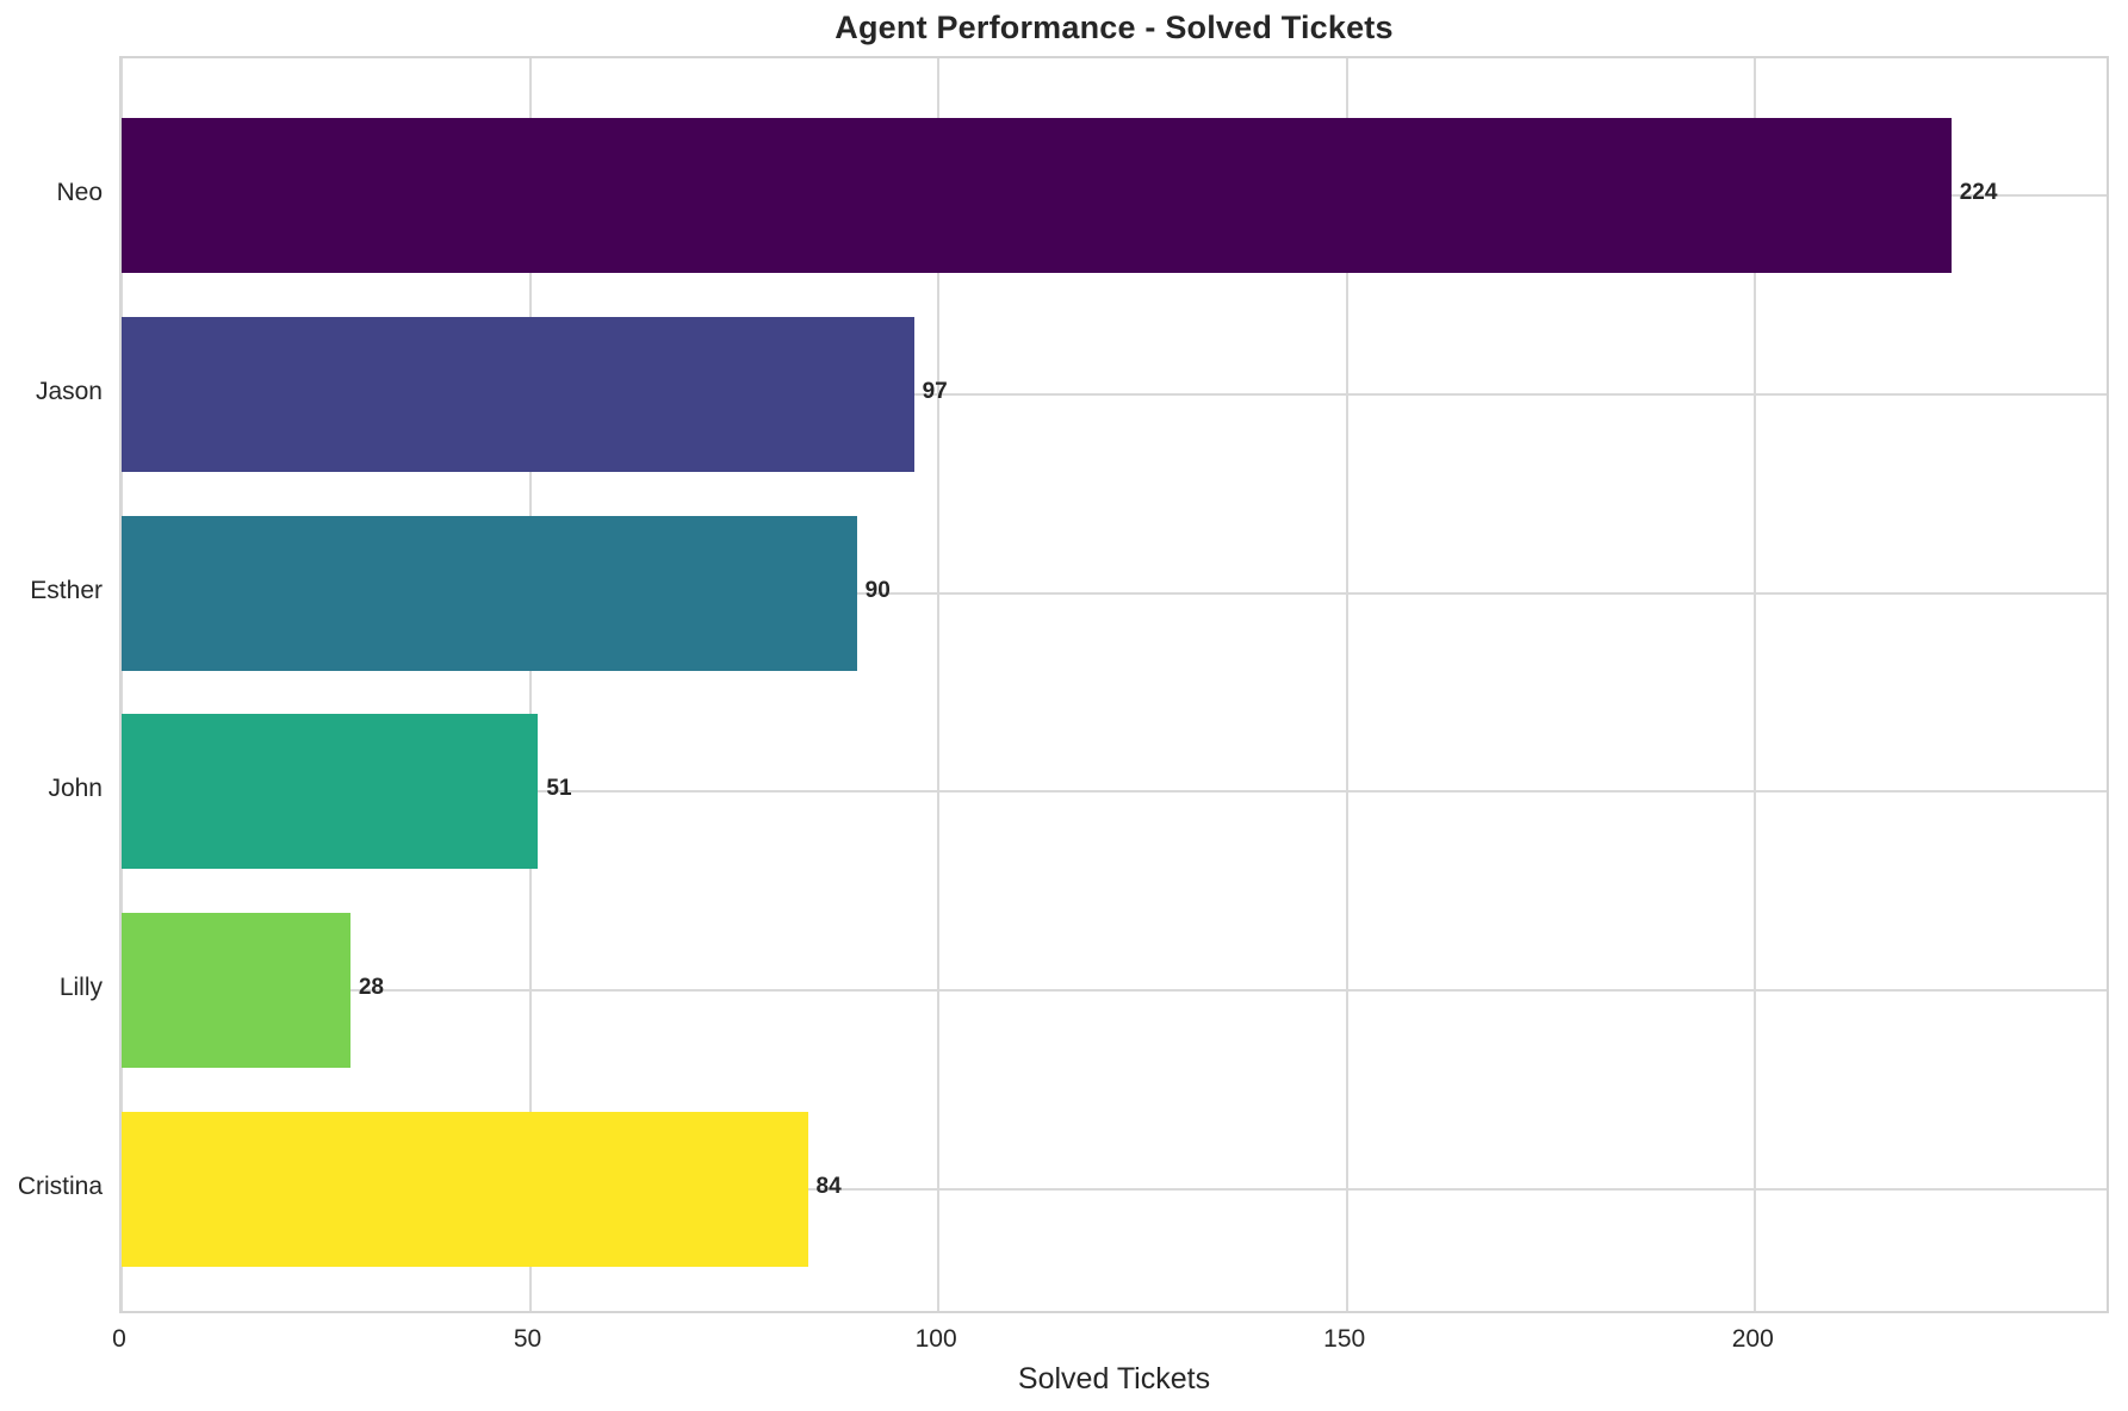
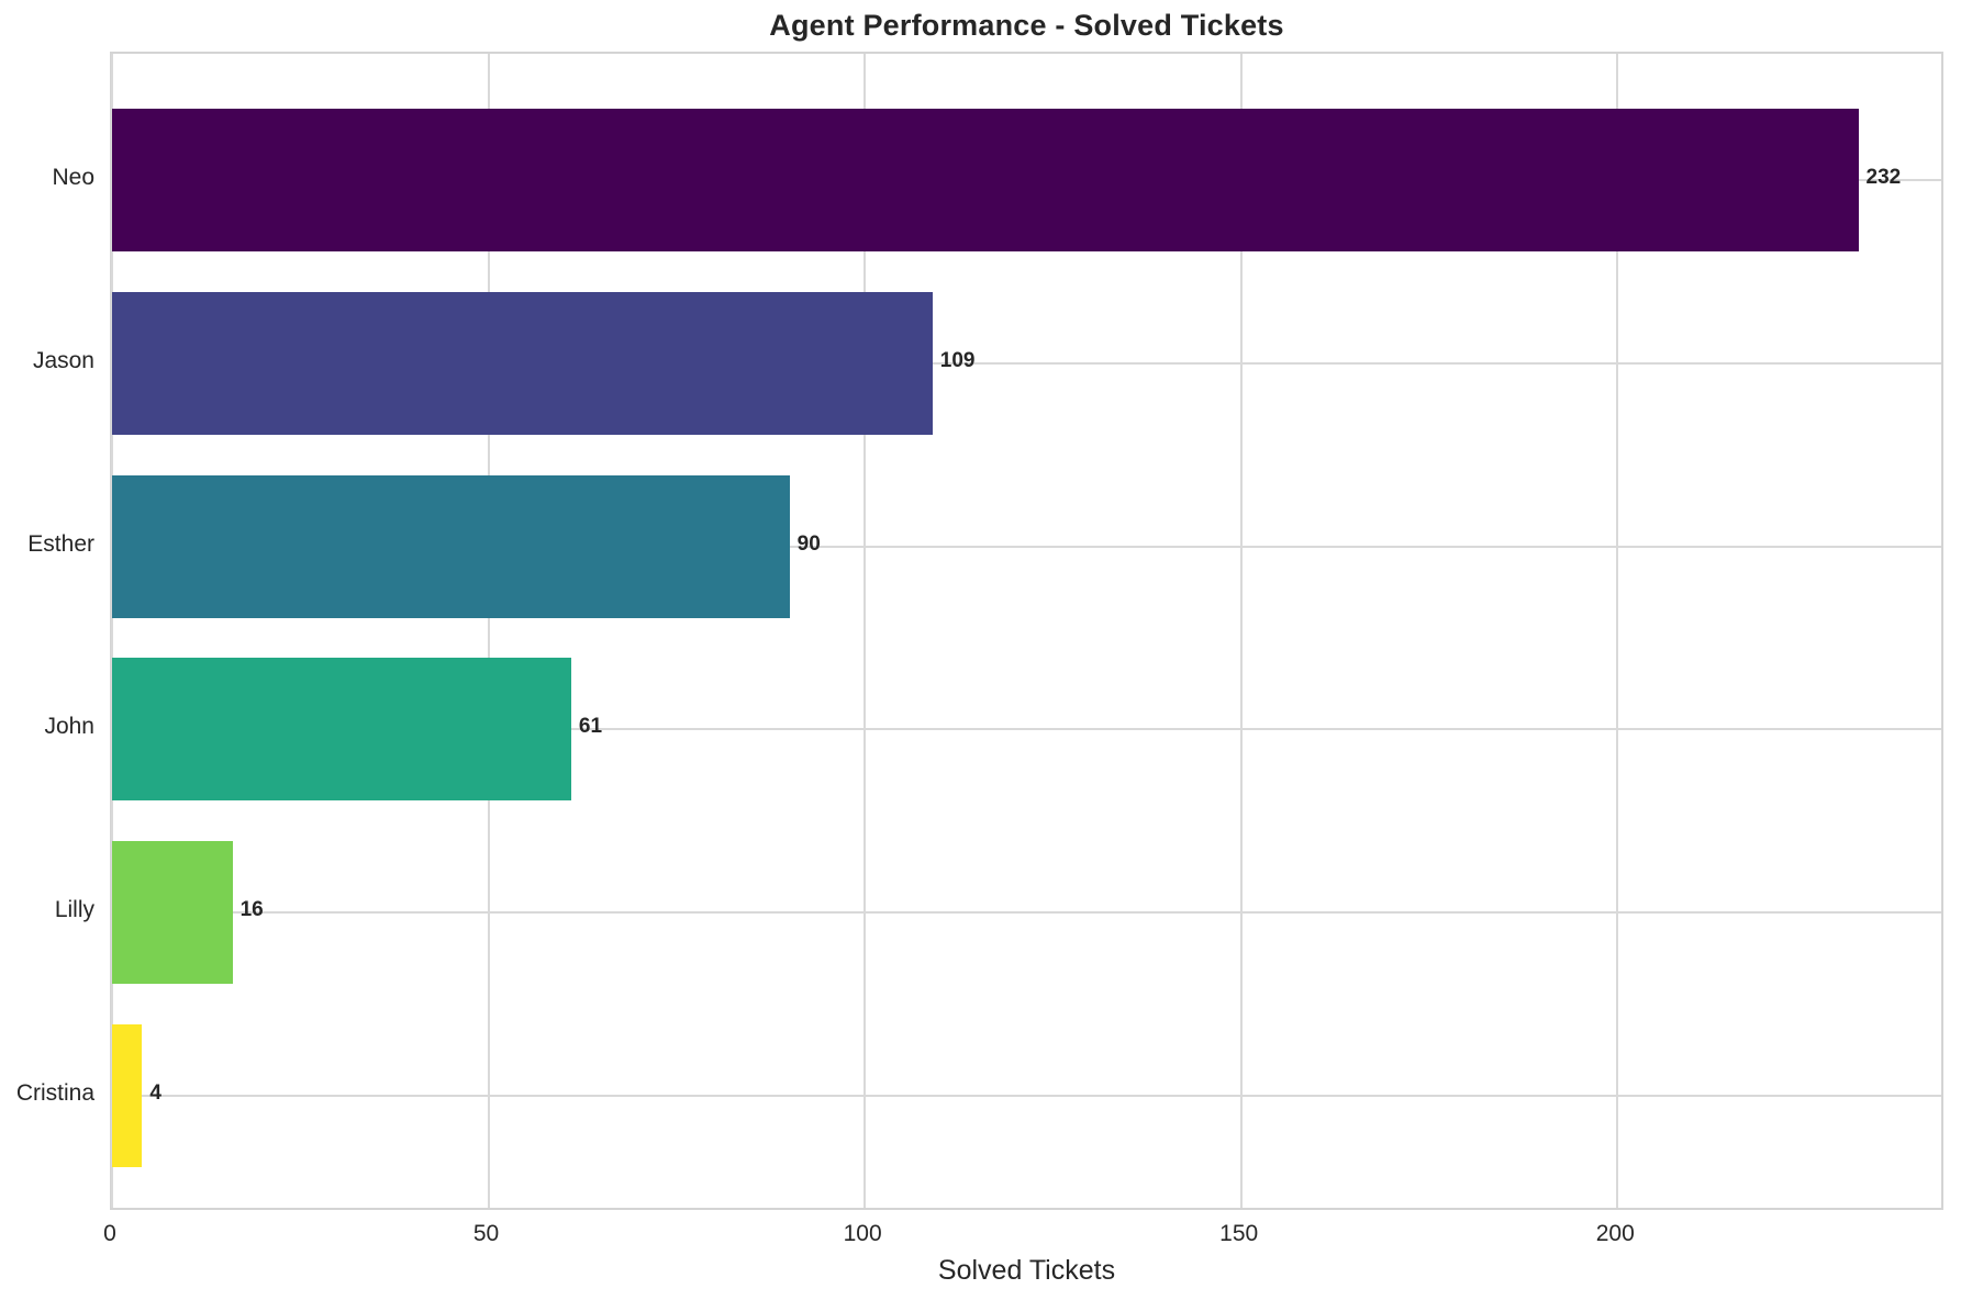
Neo: 224 -> 232
Jason: 97 -> 109
John: 51 -> 61
Lilly: 28 -> 16
Cristina: 84 -> 4
